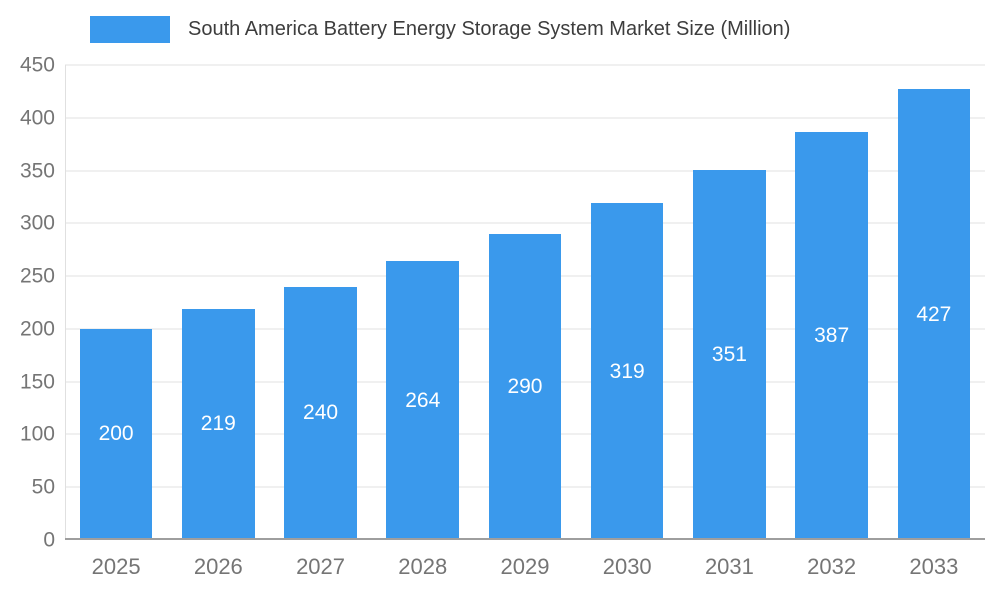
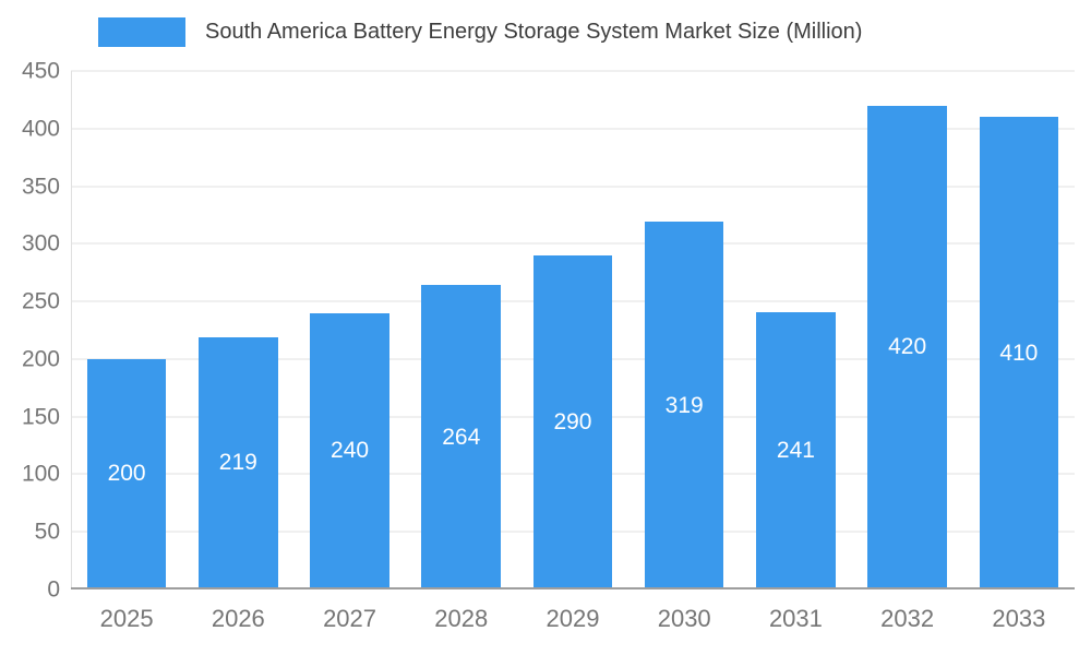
2031: 351 -> 241
2032: 387 -> 420
2033: 427 -> 410
